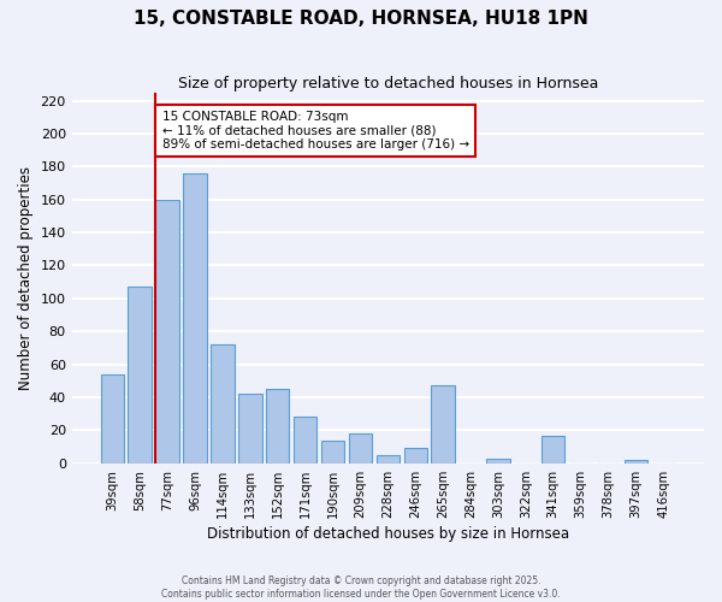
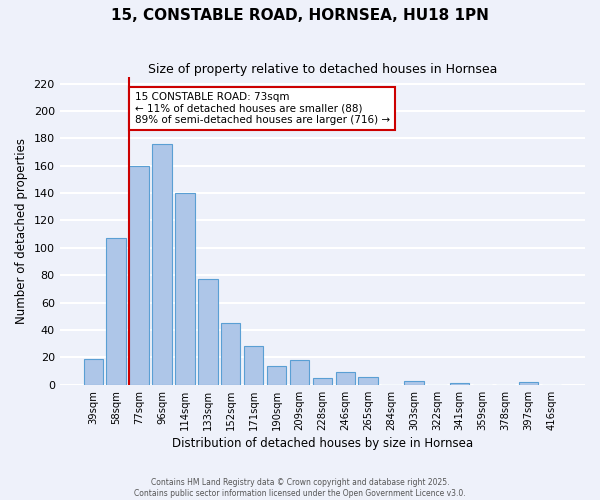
39sqm: 54 -> 19
114sqm: 72 -> 140
133sqm: 42 -> 77
265sqm: 47 -> 6
341sqm: 17 -> 1
